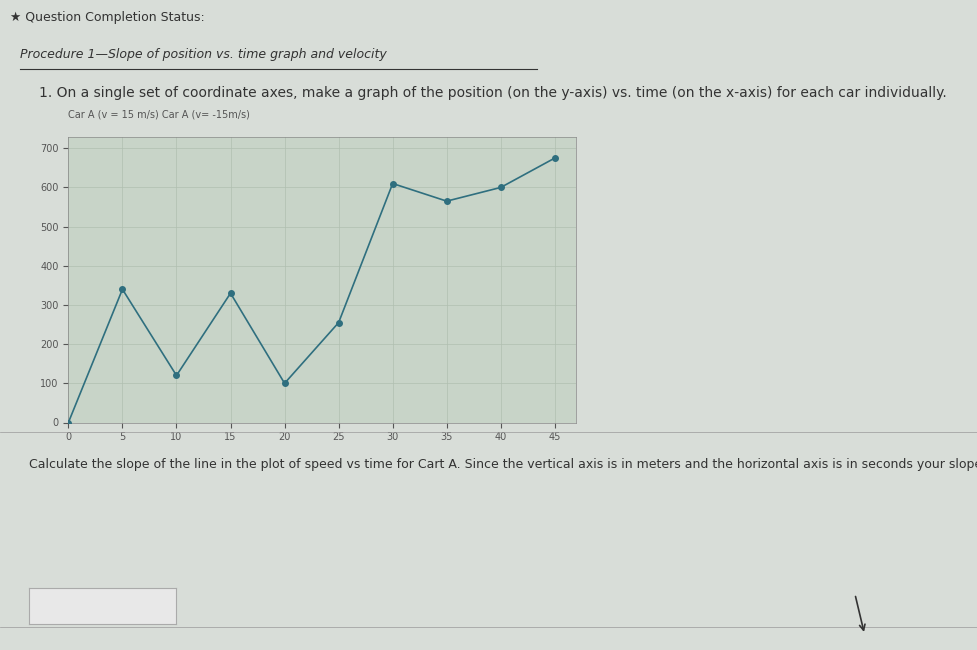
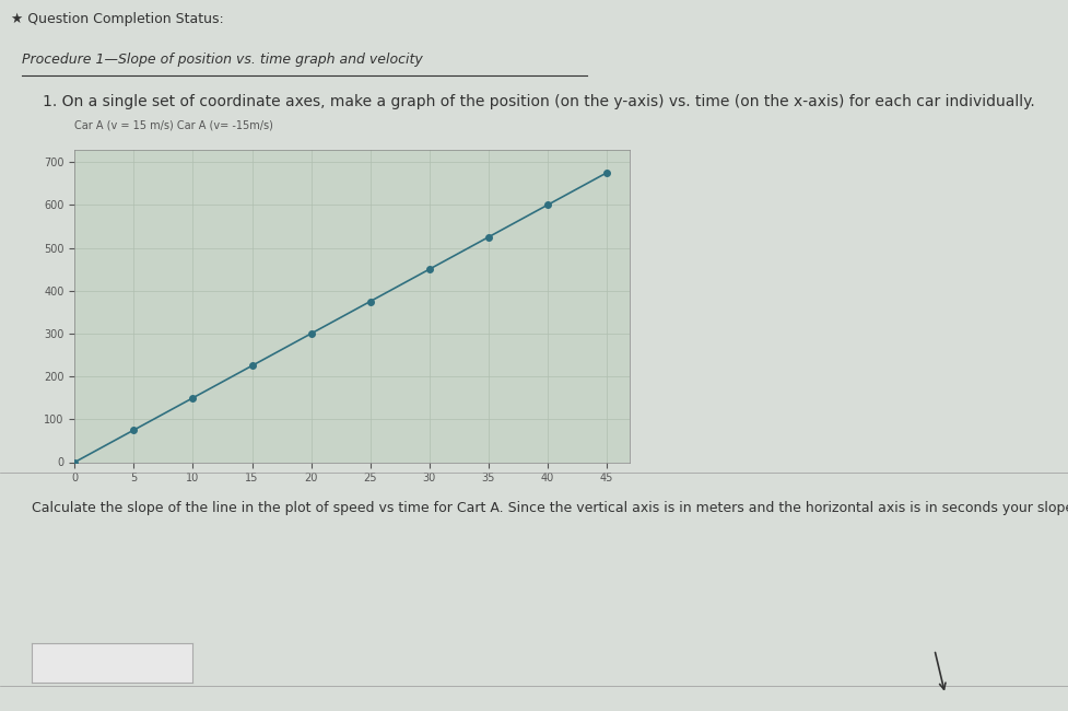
5: 340 -> 75
10: 120 -> 150
15: 330 -> 225
20: 100 -> 300
25: 255 -> 375
30: 610 -> 450
35: 565 -> 525
